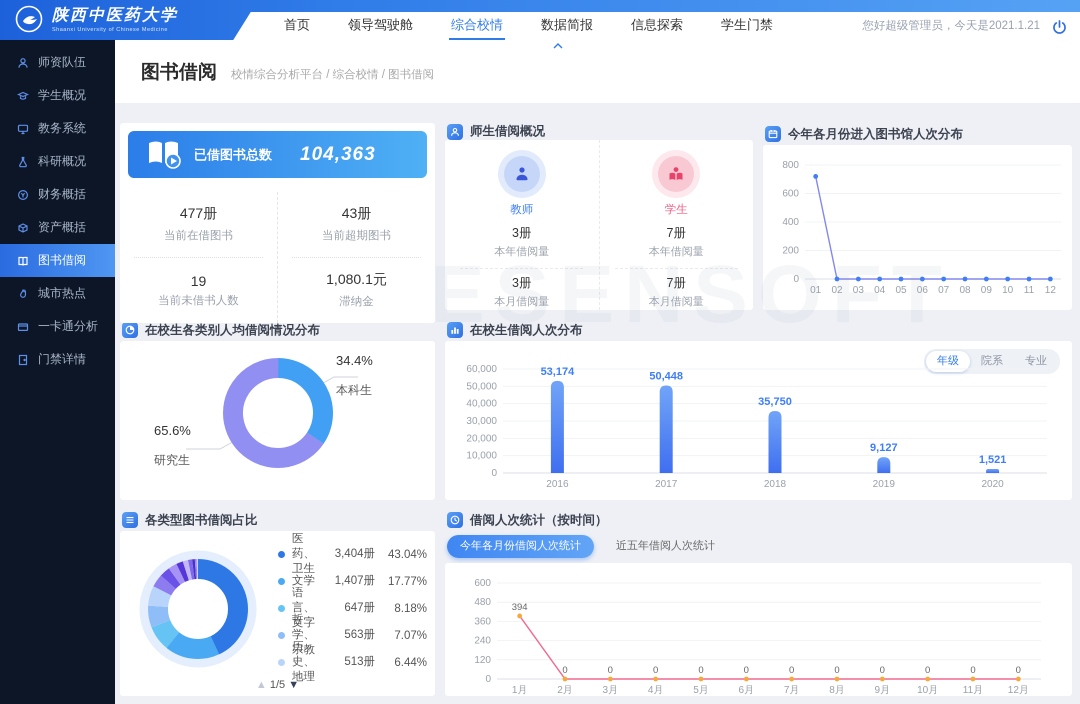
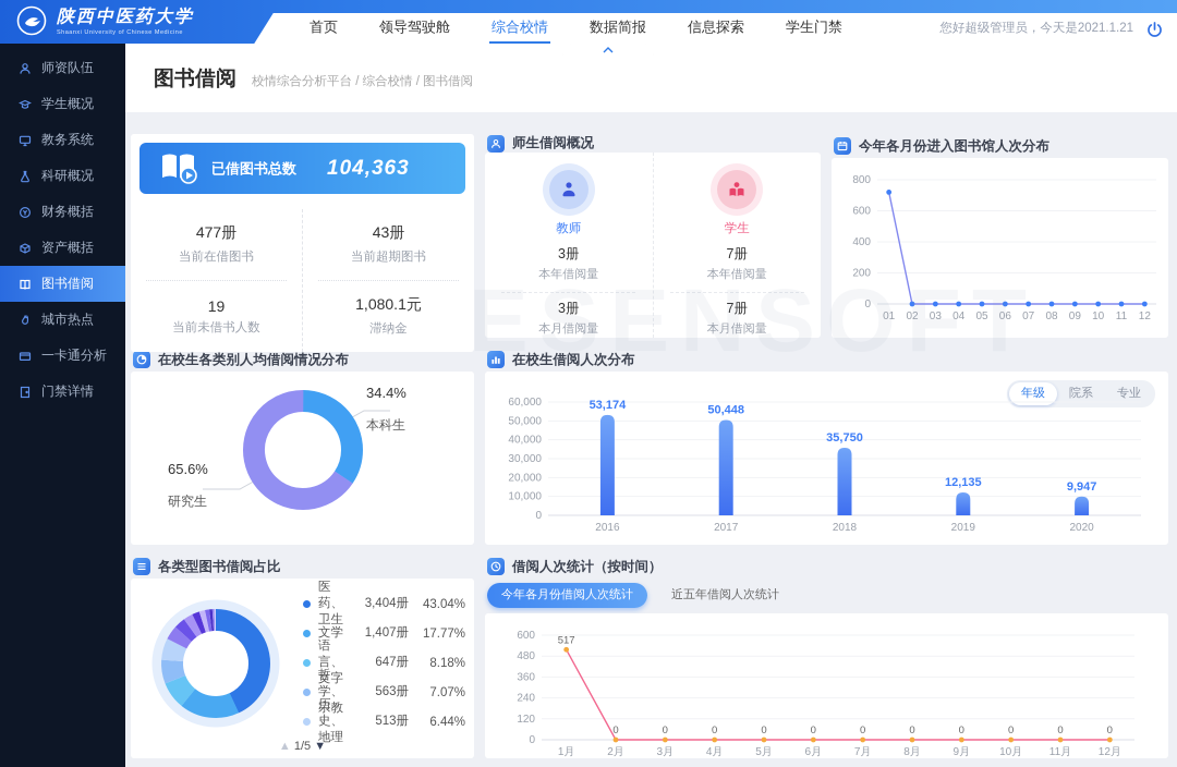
在校生借阅人次分布/2019: 9,127 -> 12,135
在校生借阅人次分布/2020: 1,521 -> 9,947
借阅人次统计（按时间）/1月: 394 -> 517
